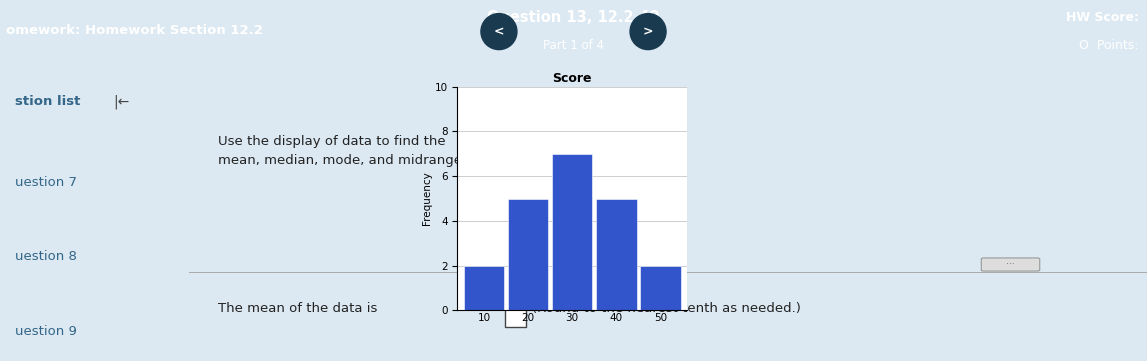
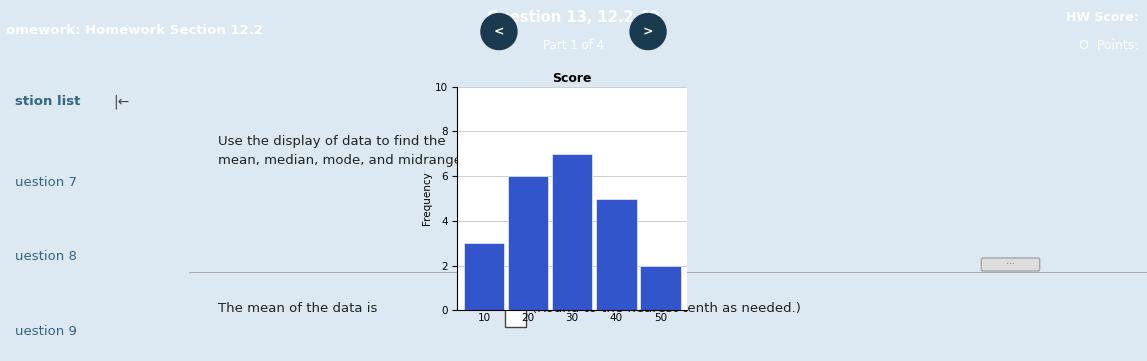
10: 2 -> 3
20: 5 -> 6
